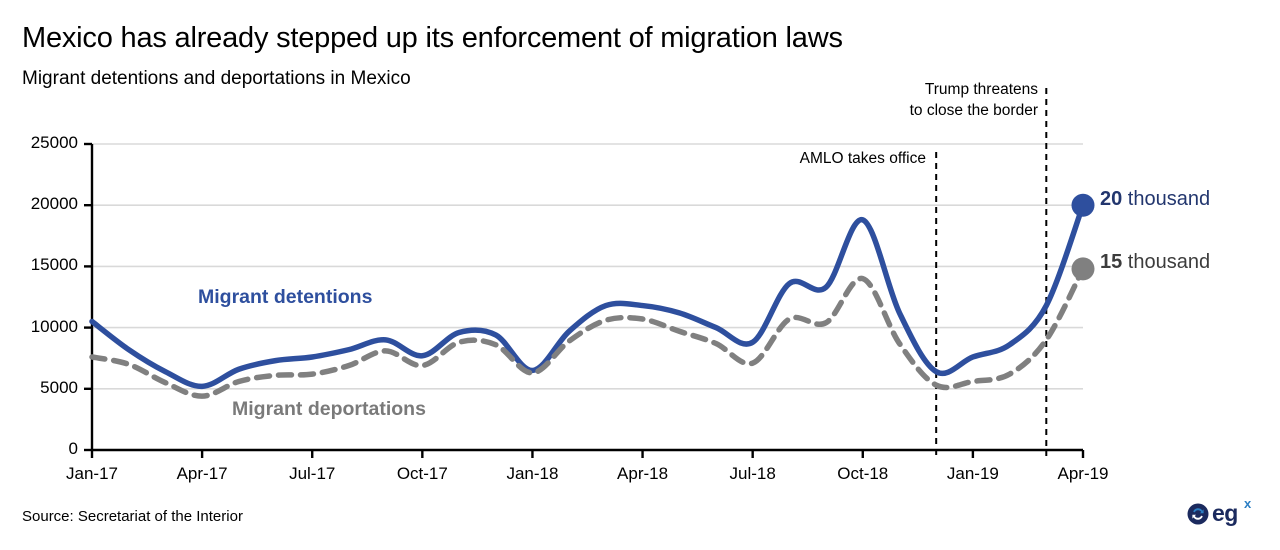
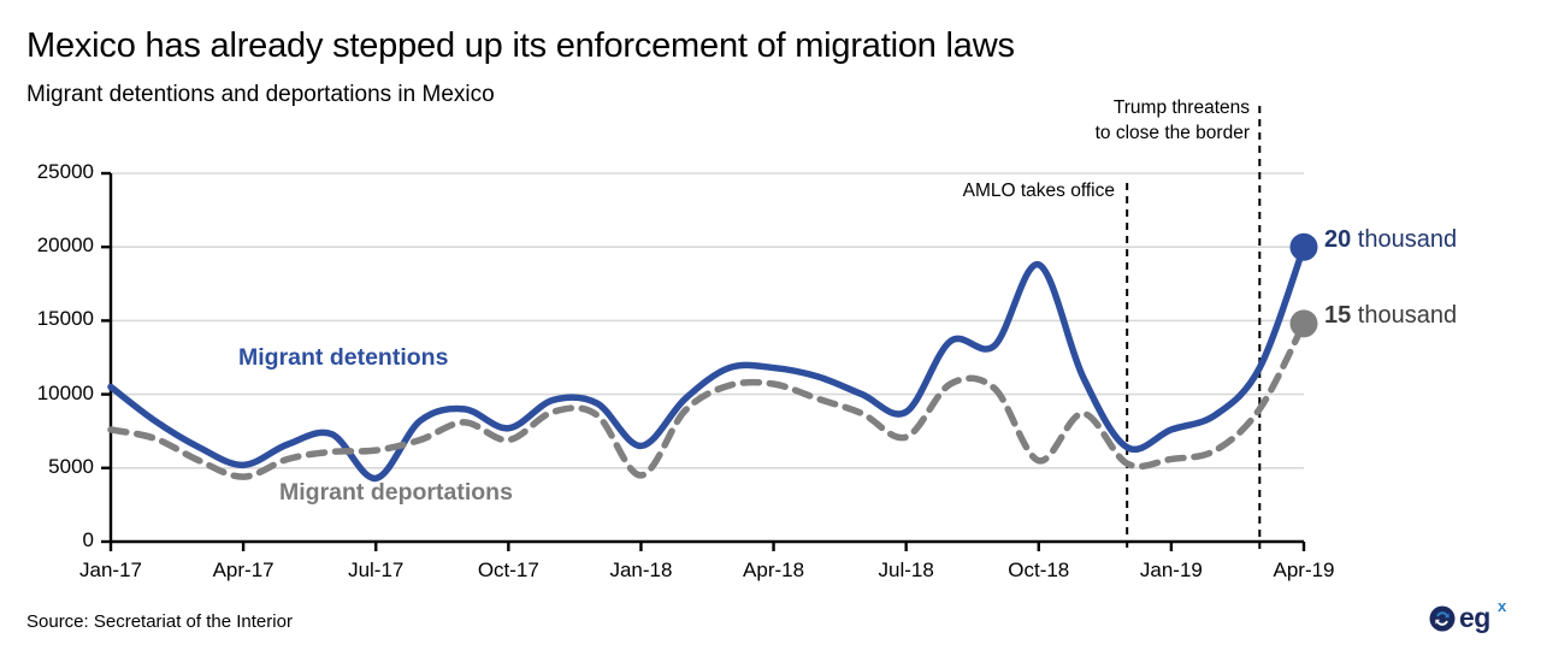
Migrant detentions/Jul-17: 7600 -> 4300
Migrant deportations/Jan-18: 6300 -> 4500
Migrant deportations/Oct-18: 14000 -> 5500
